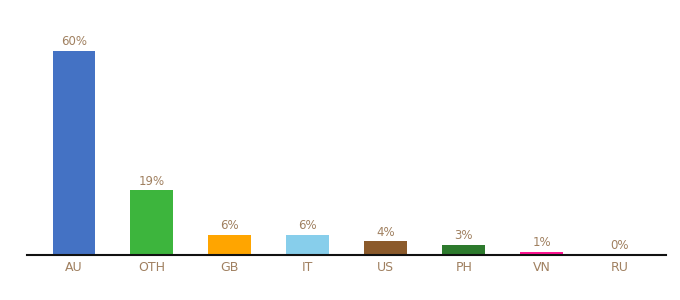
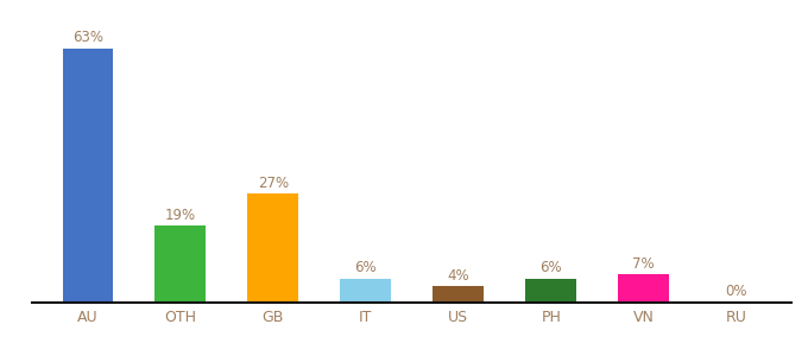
AU: 60% -> 63%
GB: 6% -> 27%
PH: 3% -> 6%
VN: 1% -> 7%
